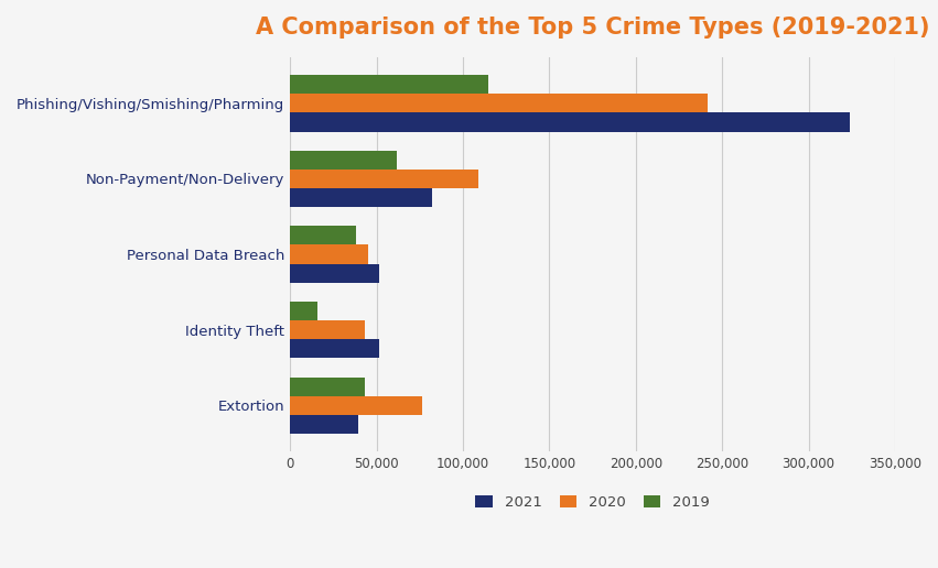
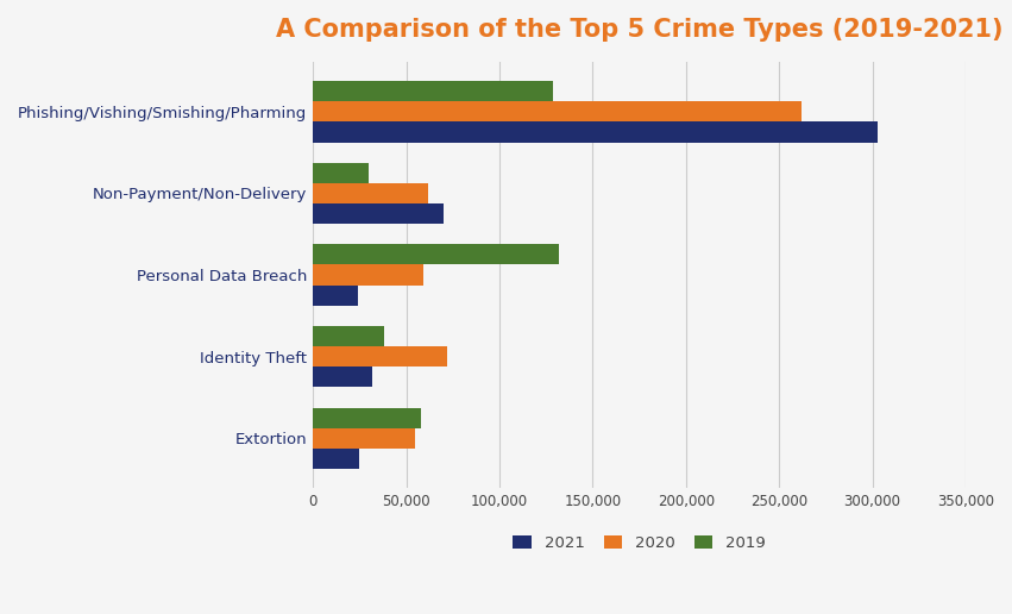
2019/Phishing/Vishing/Smishing/Pharming: 115,000 -> 129,000
2020/Phishing/Vishing/Smishing/Pharming: 241,000 -> 262,000
2021/Phishing/Vishing/Smishing/Pharming: 324,000 -> 303,000
2019/Non-Payment/Non-Delivery: 62,000 -> 30,000
2020/Non-Payment/Non-Delivery: 109,000 -> 62,000
2021/Non-Payment/Non-Delivery: 82,000 -> 70,000
2019/Personal Data Breach: 38,000 -> 132,000
2020/Personal Data Breach: 45,000 -> 59,000
2021/Personal Data Breach: 52,000 -> 24,000
2019/Identity Theft: 16,000 -> 38,000
2020/Identity Theft: 43,000 -> 72,000
2021/Identity Theft: 52,000 -> 32,000
2019/Extortion: 43,000 -> 58,000
2020/Extortion: 77,000 -> 55,000
2021/Extortion: 39,000 -> 25,000
